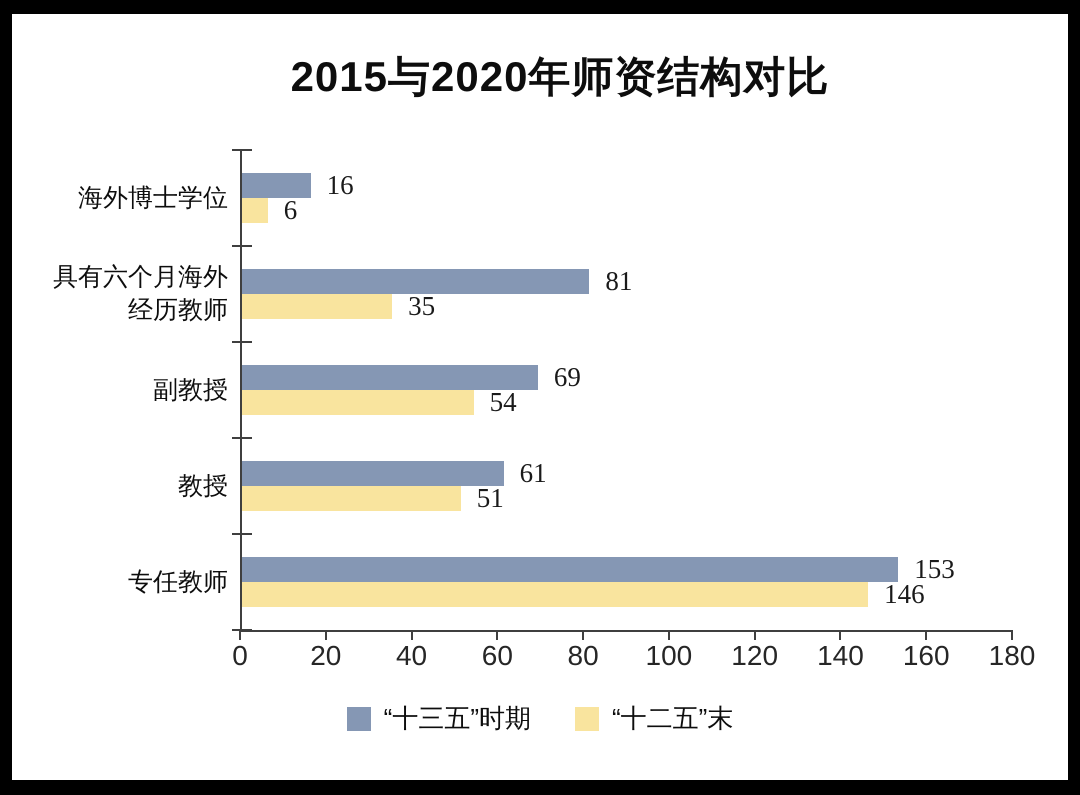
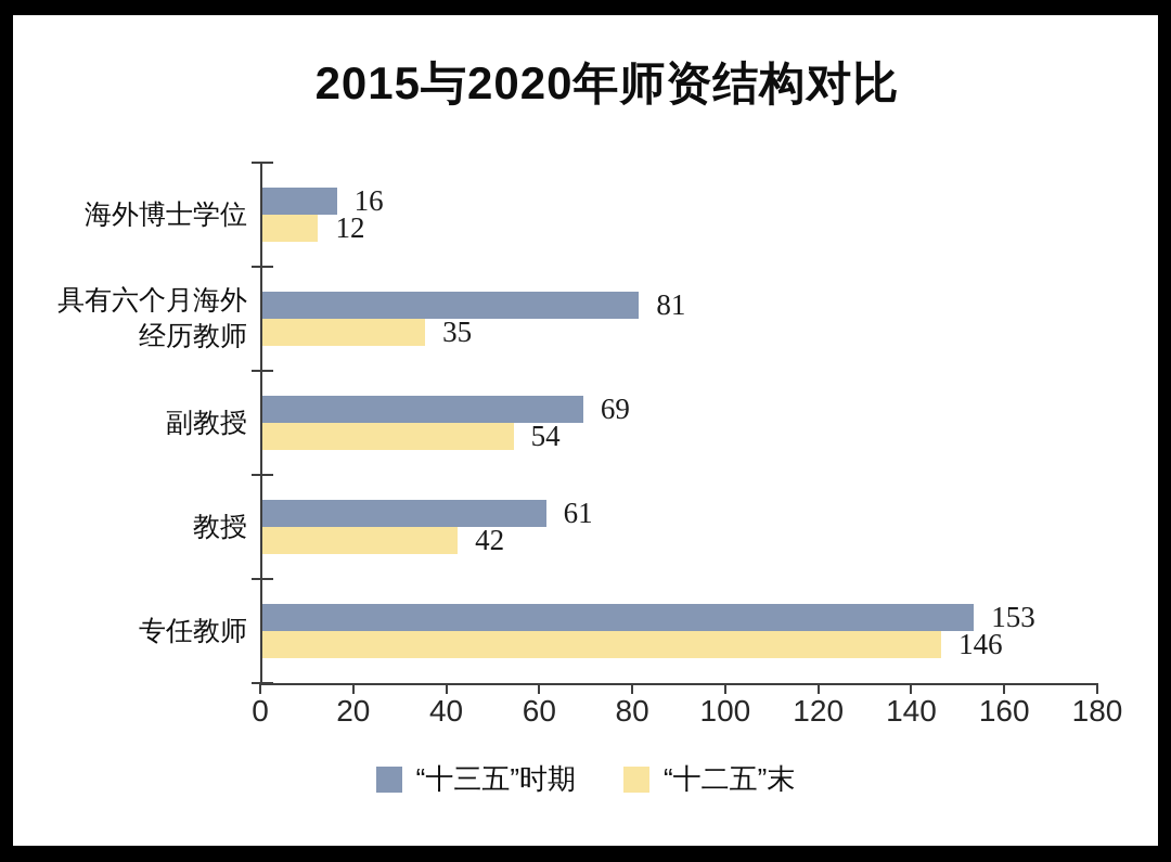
“十二五”末/海外博士学位: 6 -> 12
“十二五”末/教授: 51 -> 42
